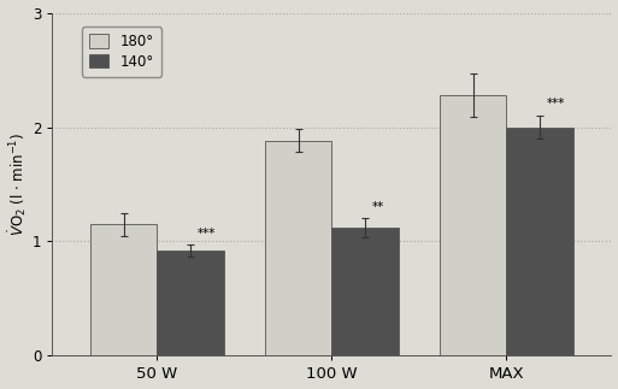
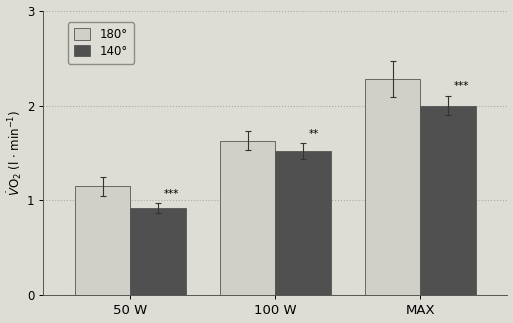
180°/100 W: 1.88 -> 1.63
140°/100 W: 1.12 -> 1.52
